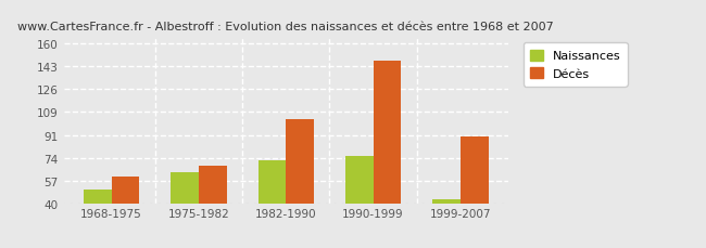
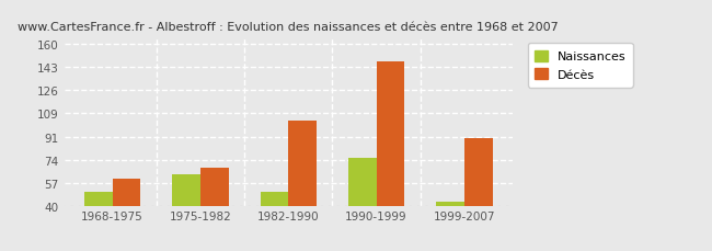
Naissances/1982-1990: 72 -> 50
